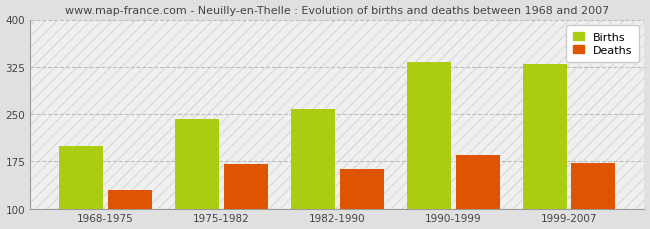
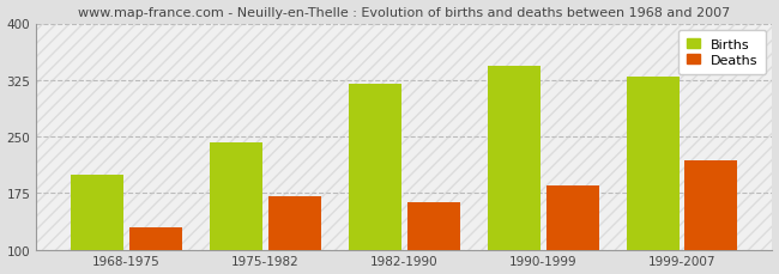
Births/1982-1990: 258 -> 320
Births/1990-1999: 332 -> 344
Deaths/1999-2007: 172 -> 218
